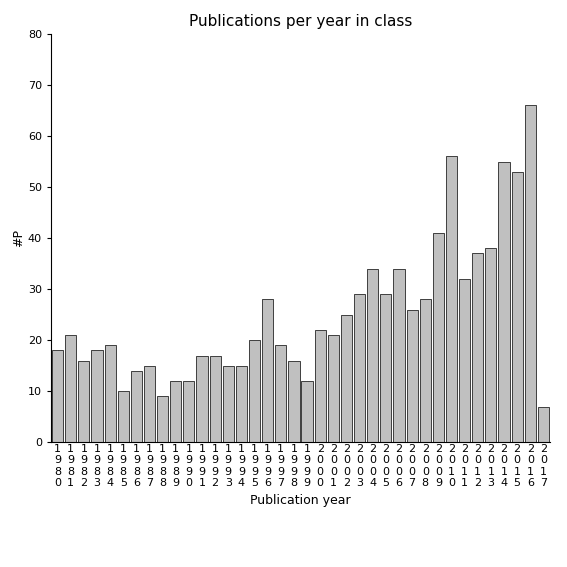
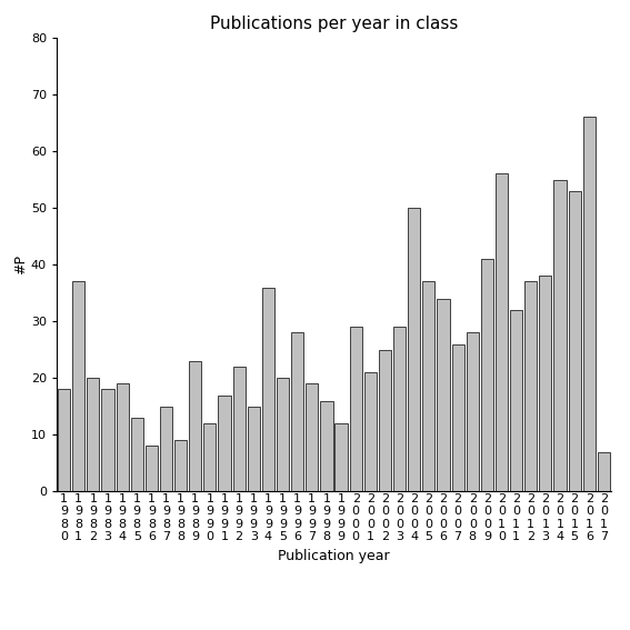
1 9 8 1: 21 -> 37
1 9 8 2: 16 -> 20
1 9 8 5: 10 -> 13
1 9 8 6: 14 -> 8
1 9 8 9: 12 -> 23
1 9 9 2: 17 -> 22
1 9 9 4: 15 -> 36
2 0 0 0: 22 -> 29
2 0 0 4: 34 -> 50
2 0 0 5: 29 -> 37
